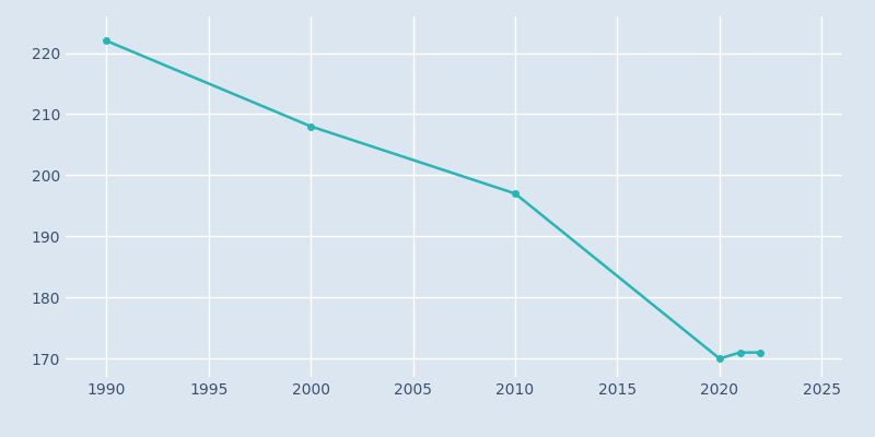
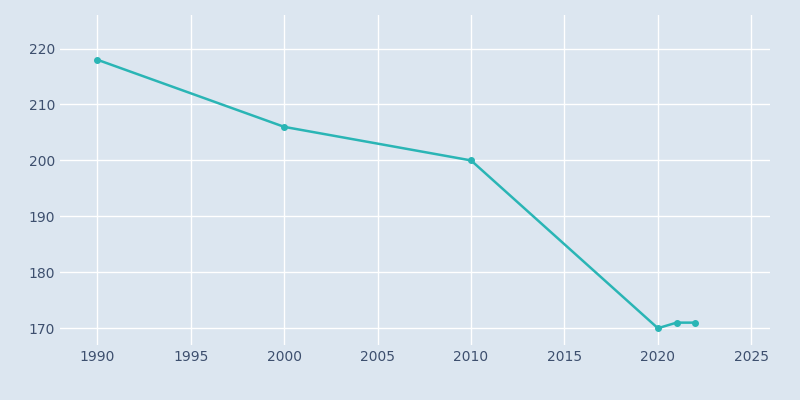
1990: 222 -> 218
2000: 208 -> 206
2010: 197 -> 200
